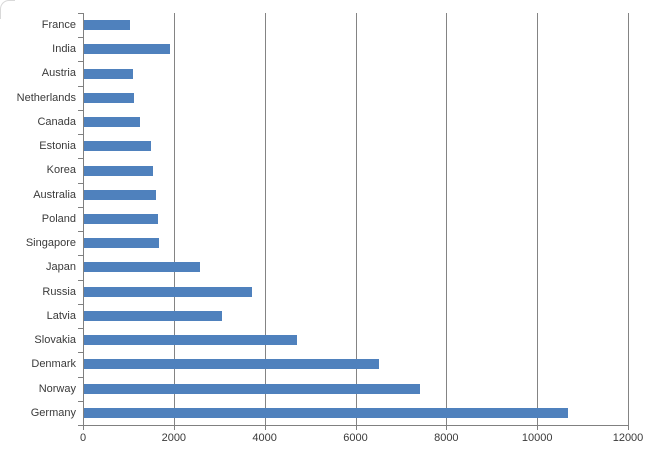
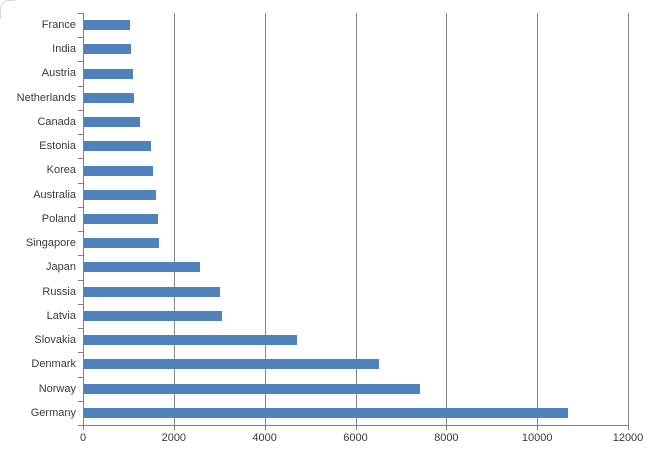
India: 1900 -> 1000
Russia: 3700 -> 3000
